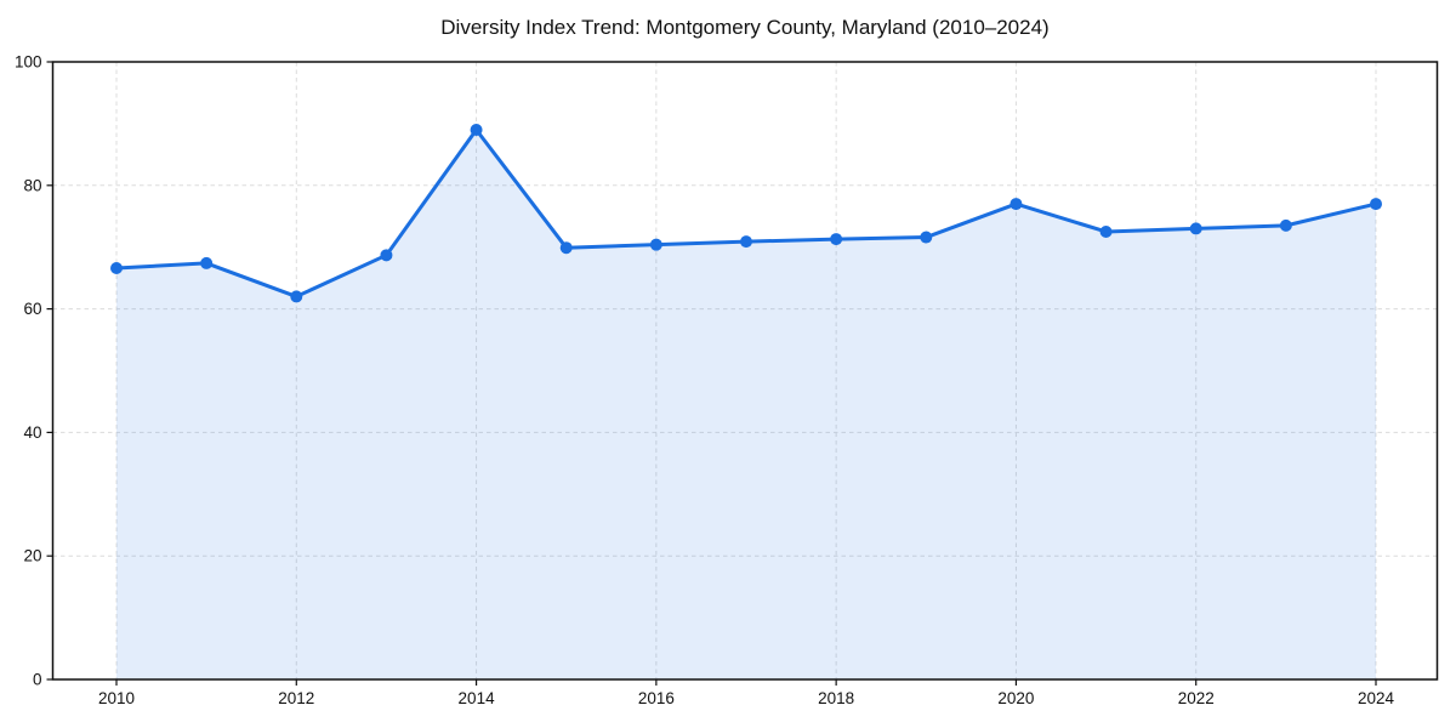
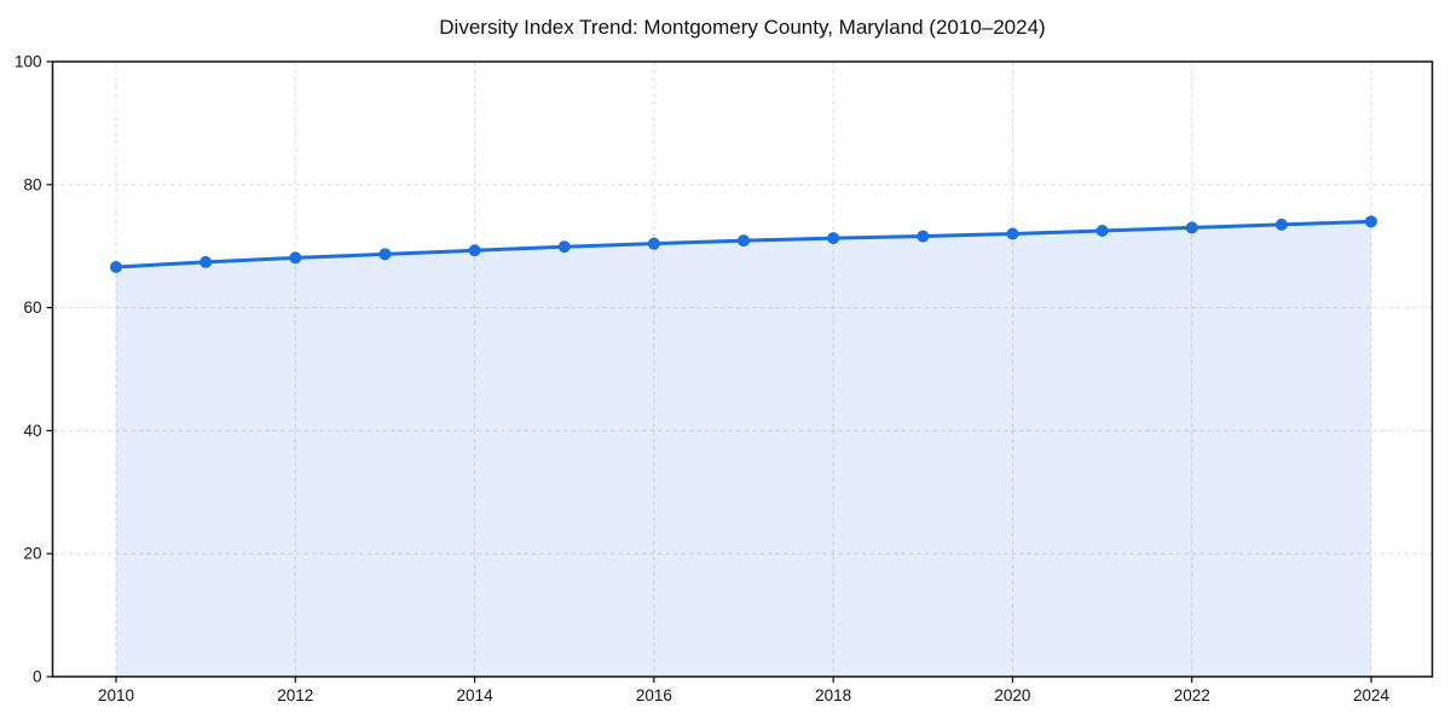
2012: 62 -> 68
2014: 89 -> 69
2020: 77 -> 72
2024: 77 -> 74
